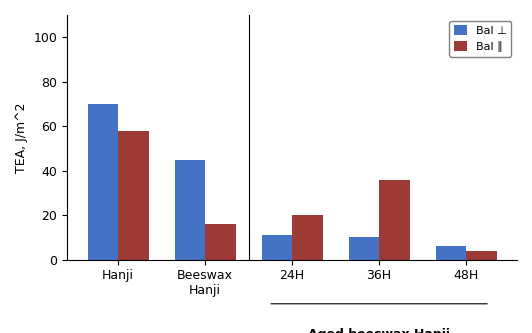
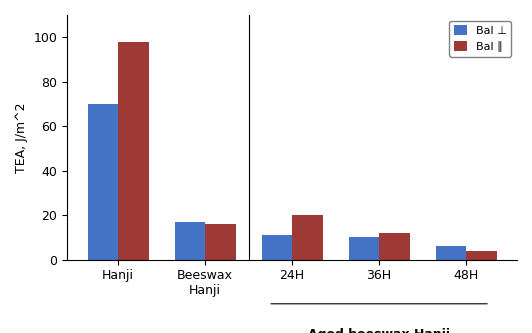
Bal ∥/Hanji: 58 -> 98
Bal ⊥/Beeswax Hanji: 45 -> 17
Bal ∥/36H: 36 -> 12
